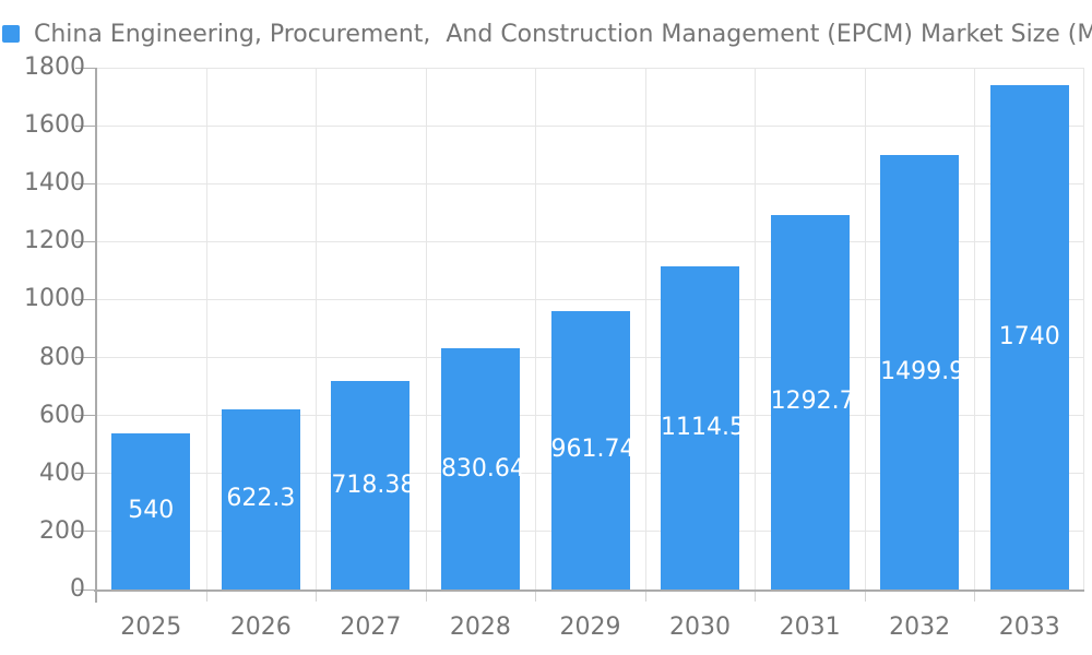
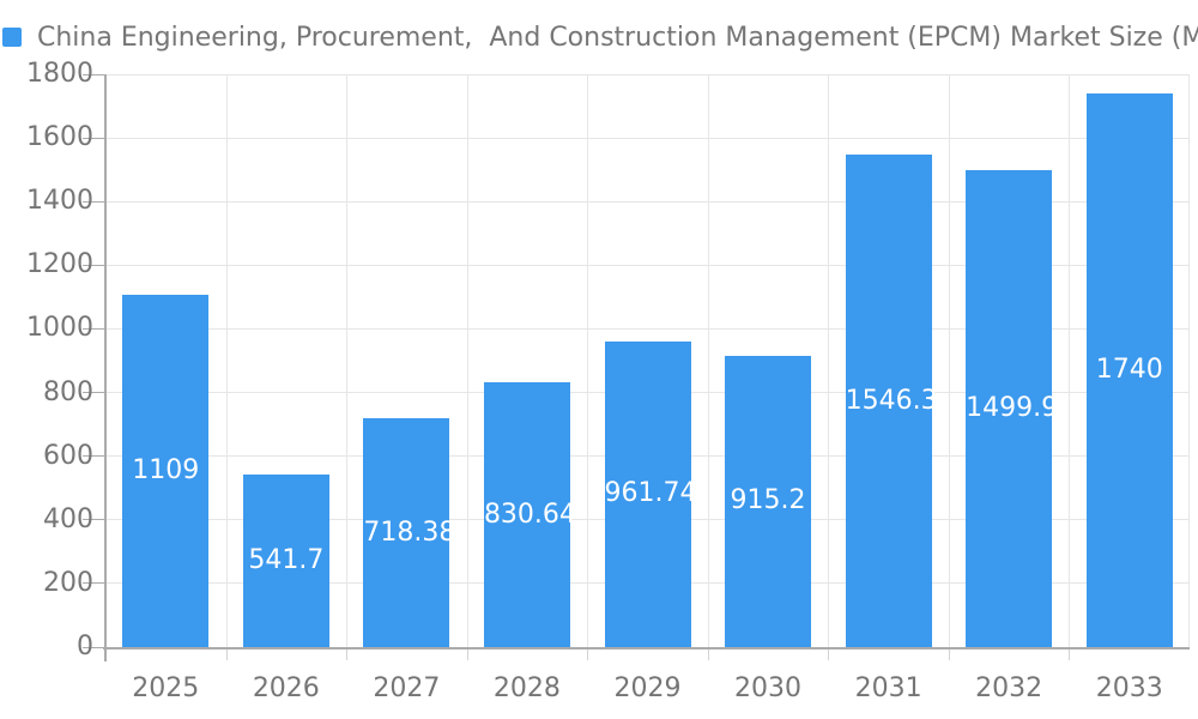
2025: 540 -> 1109
2026: 622.3 -> 541.7
2030: 1114.5 -> 915.2
2031: 1292.7 -> 1546.3
